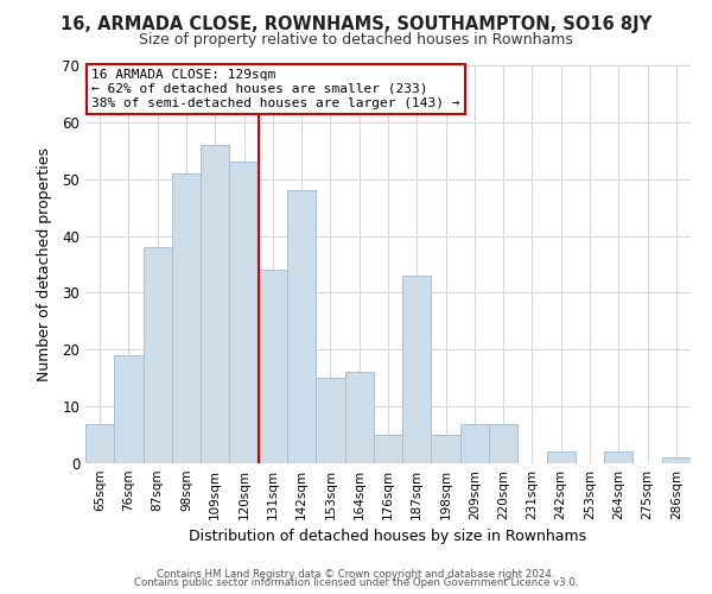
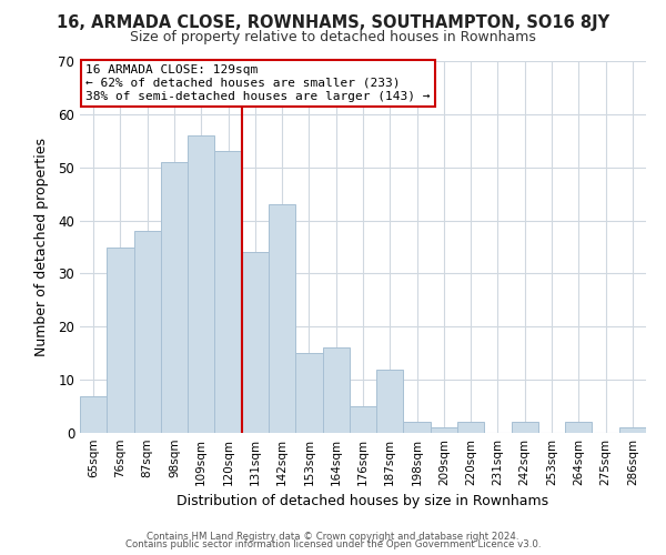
76sqm: 19 -> 35
142sqm: 48 -> 43
187sqm: 33 -> 12
198sqm: 5 -> 2
209sqm: 7 -> 1
220sqm: 7 -> 2
